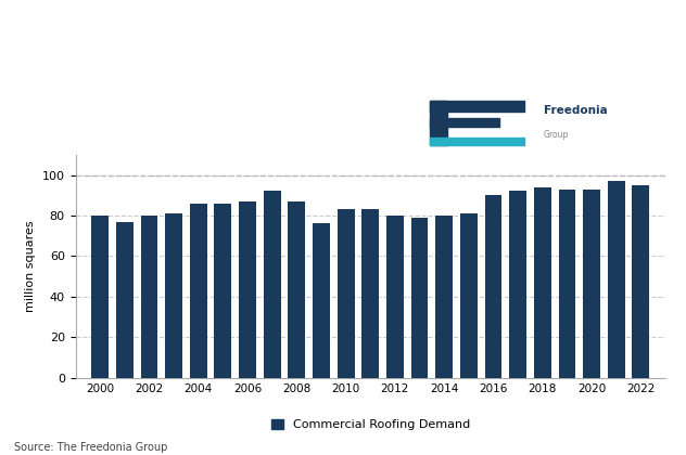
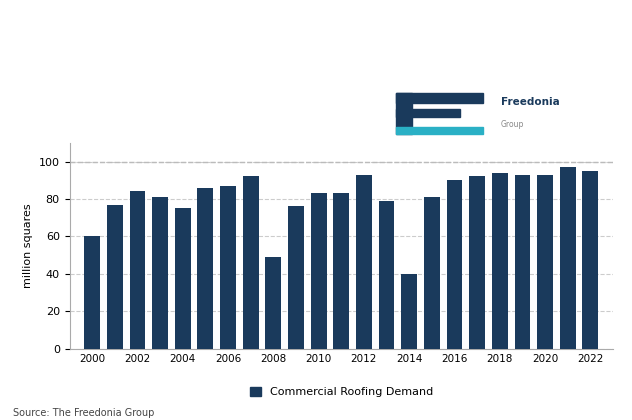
2000: 80 -> 60
2002: 80 -> 84
2004: 86 -> 75
2008: 87 -> 49
2012: 80 -> 93
2014: 80 -> 40
